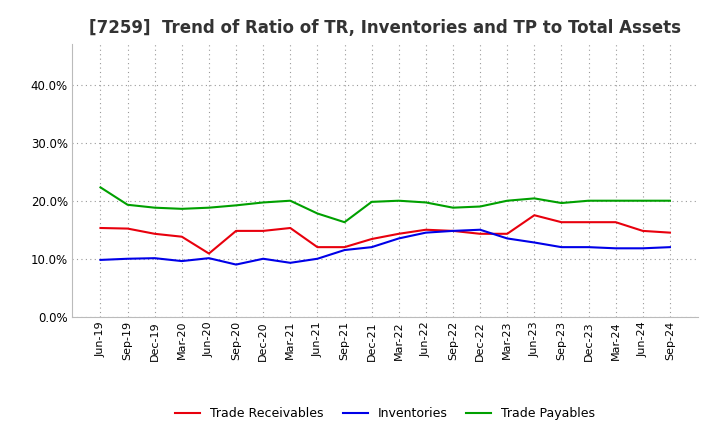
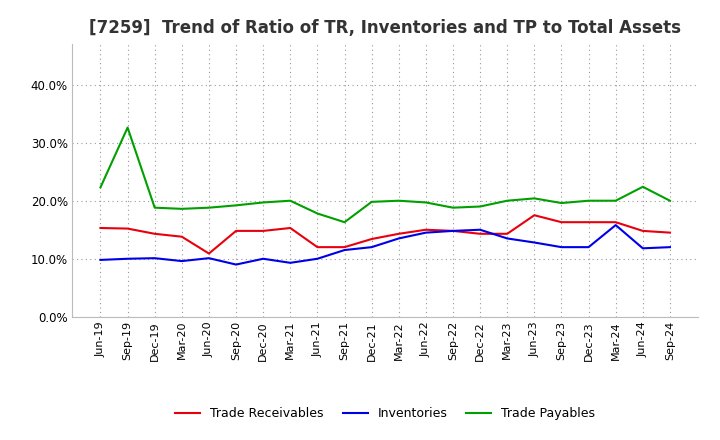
Trade Payables/Sep-19: 19.3% -> 32.6%
Inventories/Mar-24: 11.8% -> 15.8%
Trade Payables/Jun-24: 20.0% -> 22.4%
